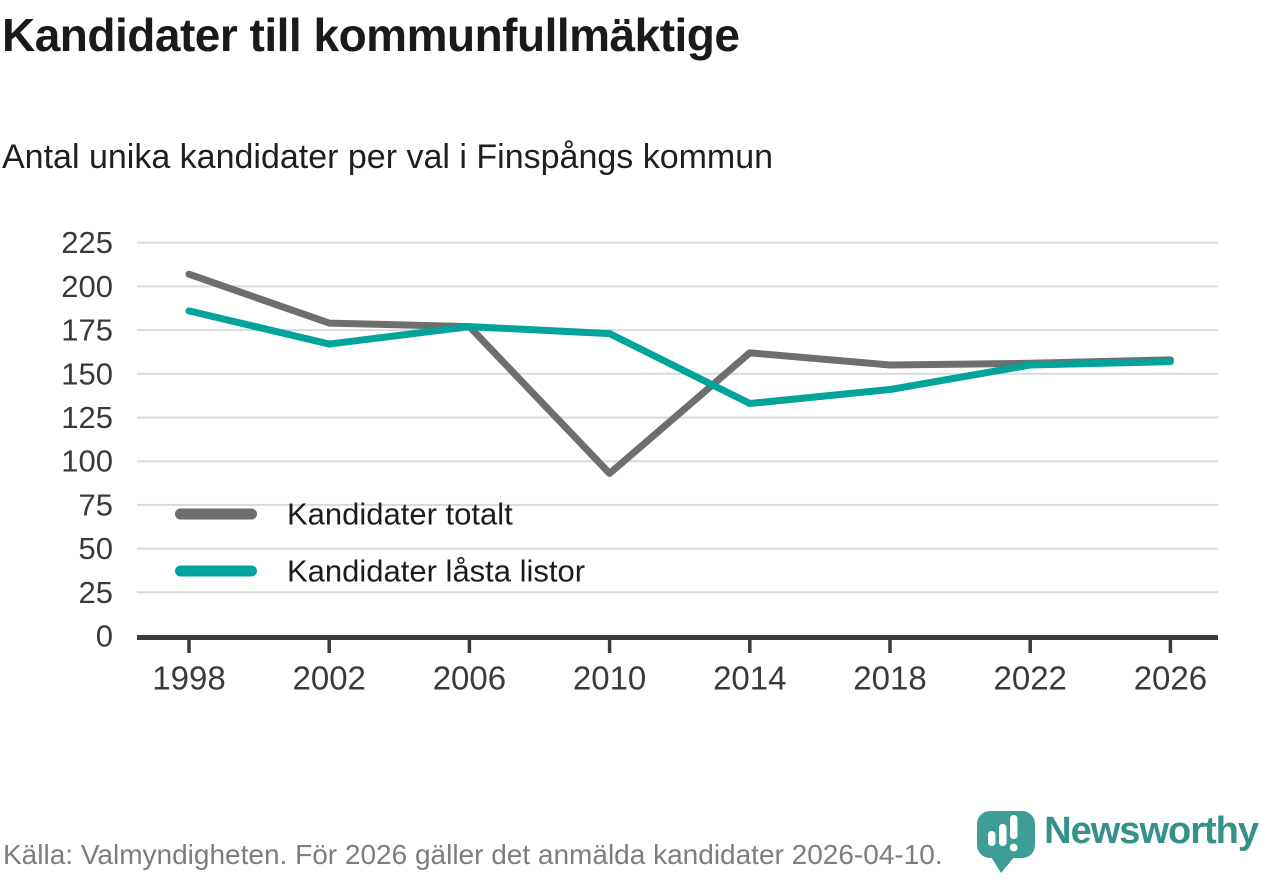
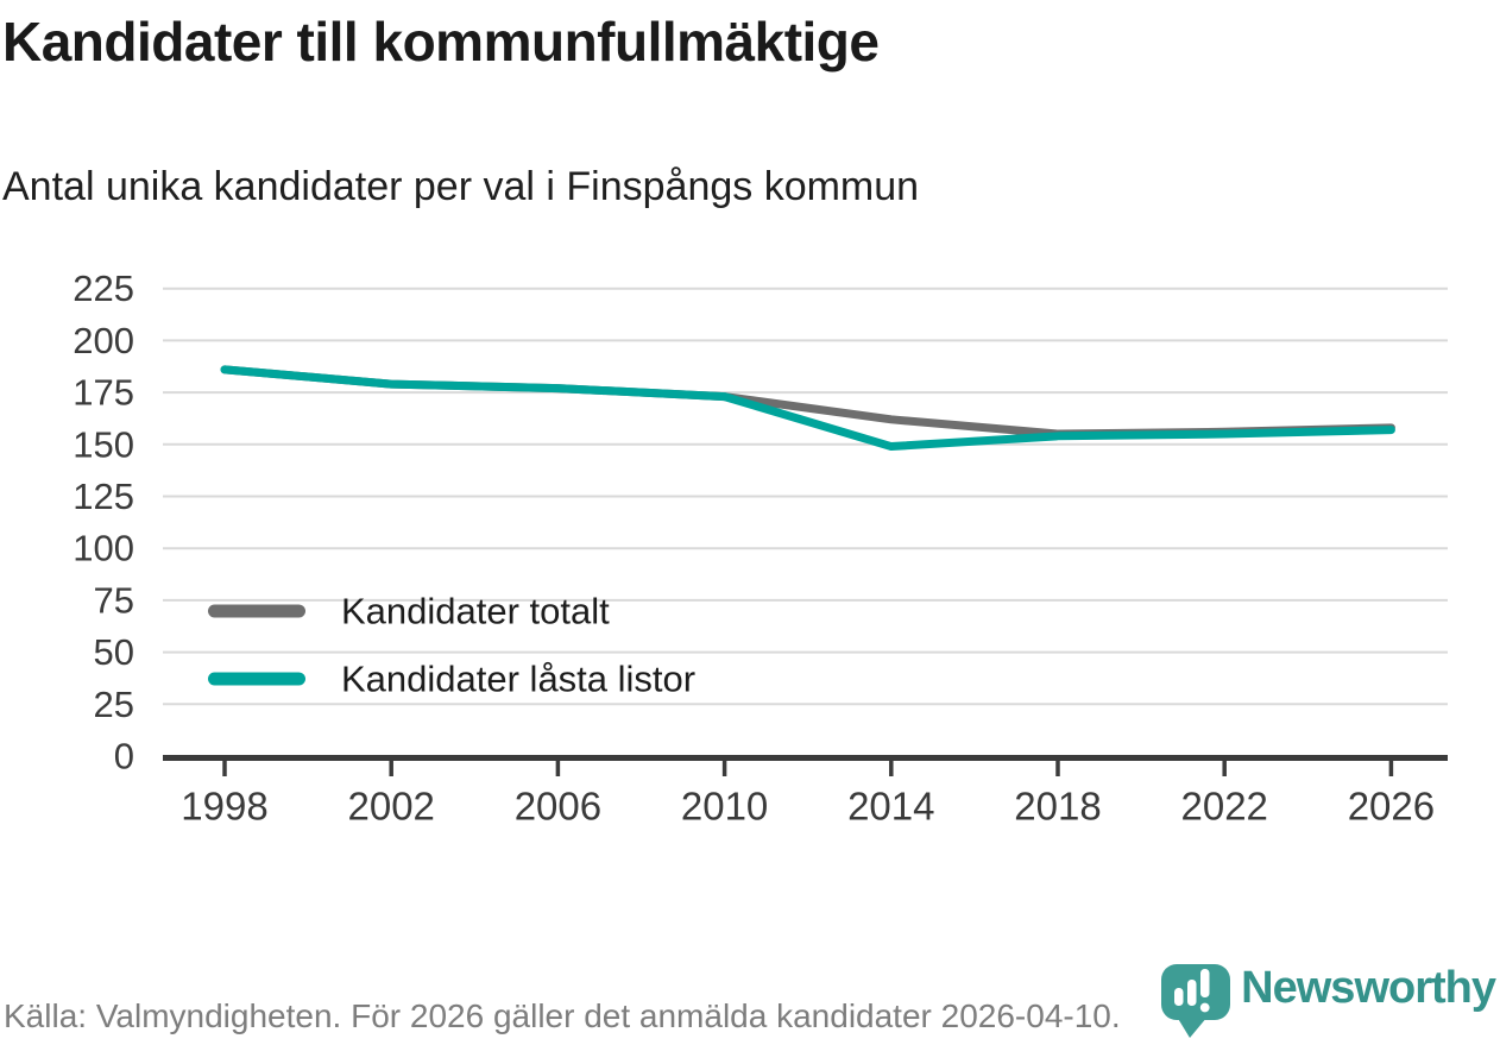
Kandidater totalt/1998: 207 -> 186
Kandidater låsta listor/2002: 167 -> 179
Kandidater totalt/2010: 93 -> 173
Kandidater låsta listor/2014: 133 -> 149
Kandidater låsta listor/2018: 141 -> 154
